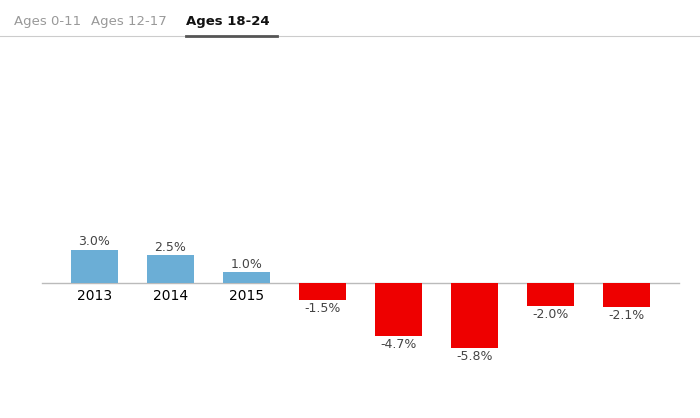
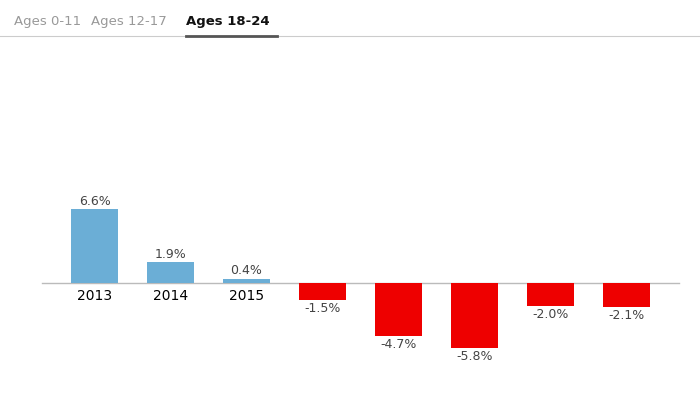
2013: 3.0% -> 6.6%
2014: 2.5% -> 1.9%
2015: 1.0% -> 0.4%
